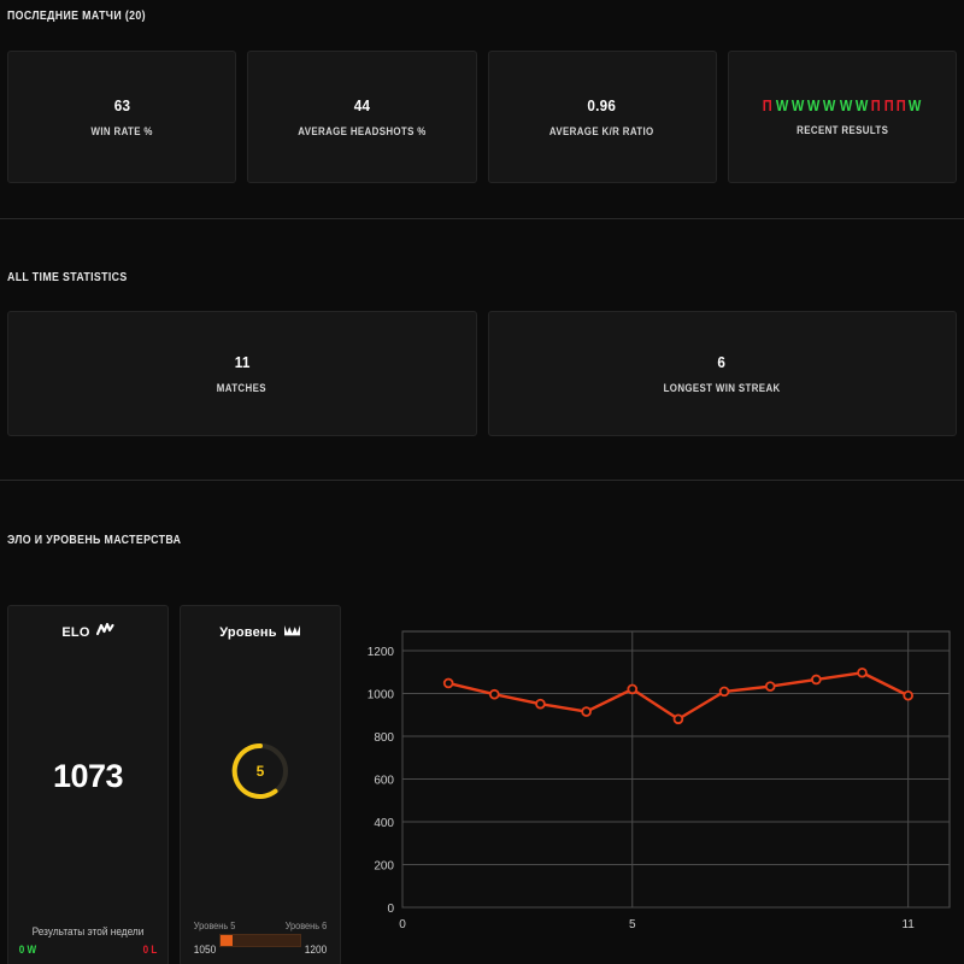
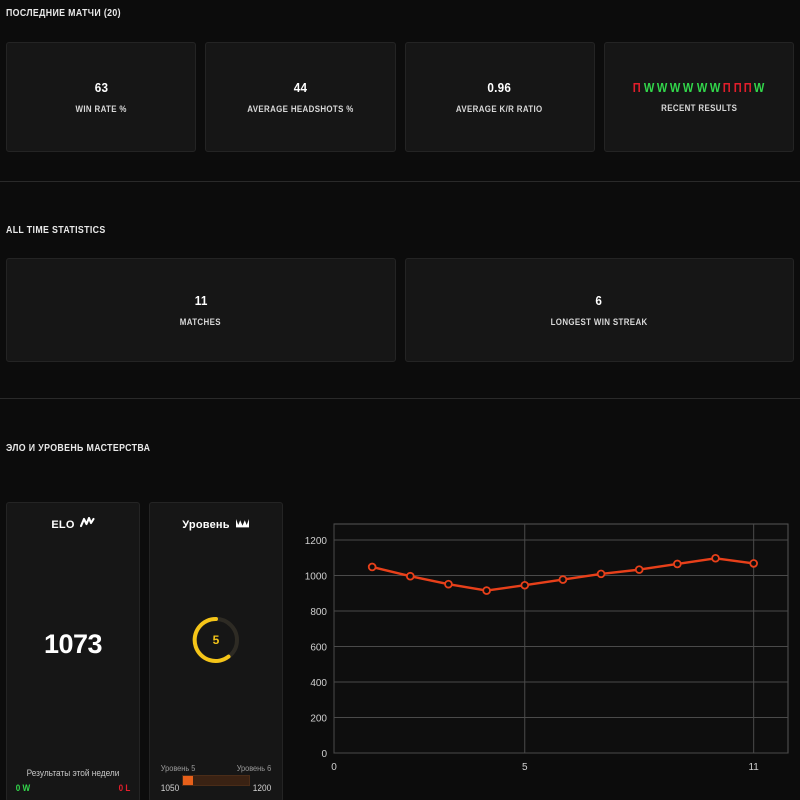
5: 1020 -> 940
6: 880 -> 980
11: 990 -> 1070
